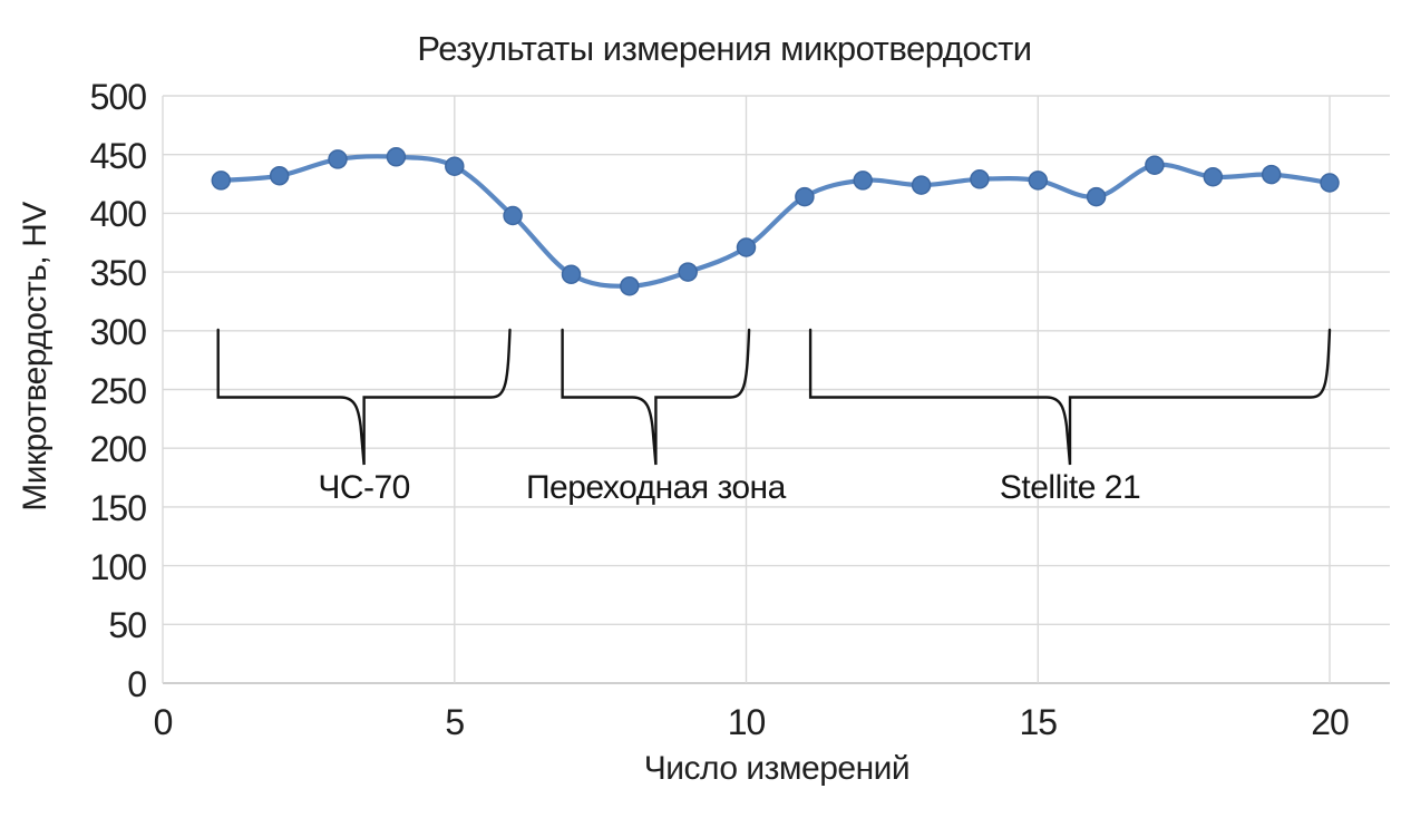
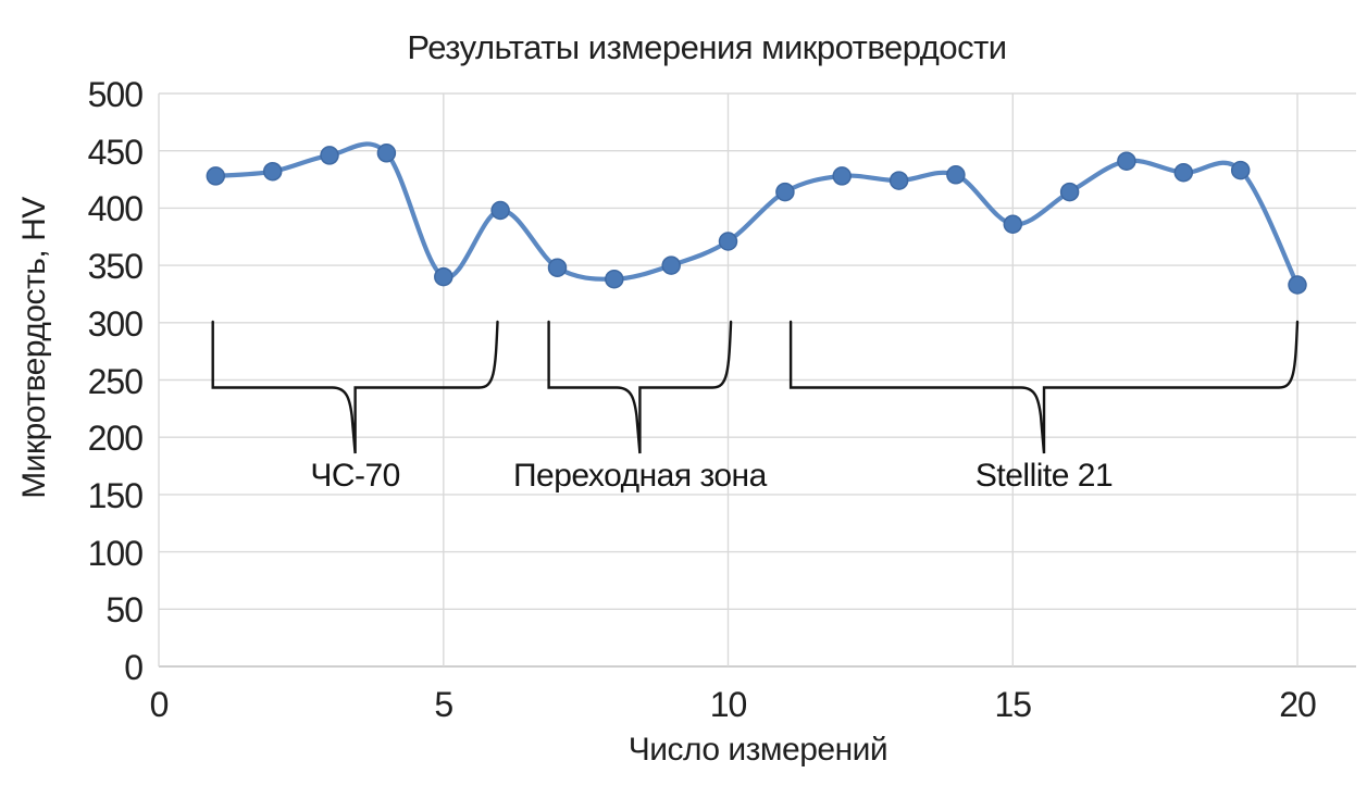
5: 440 -> 340
15: 428 -> 386
20: 426 -> 333
